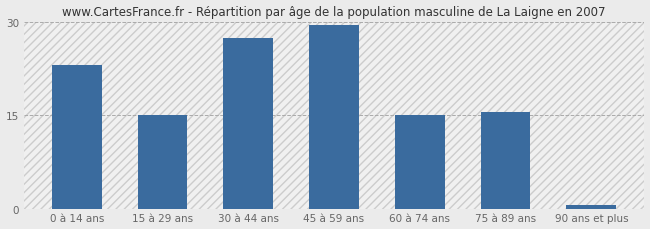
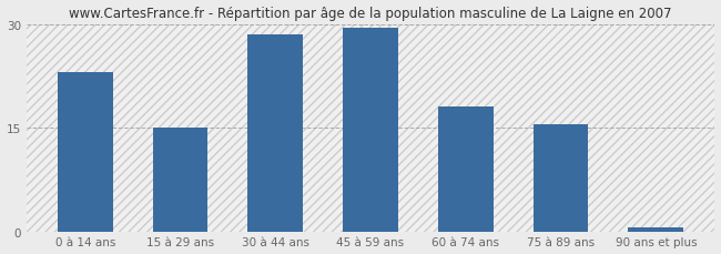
30 à 44 ans: 27.4 -> 28.5
60 à 74 ans: 15.0 -> 18.0
